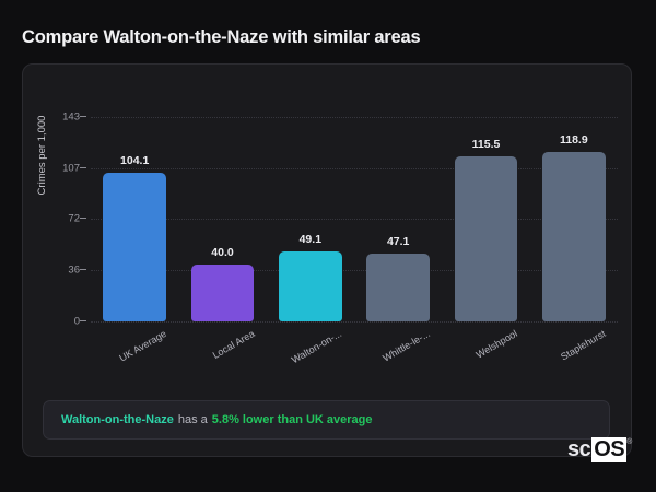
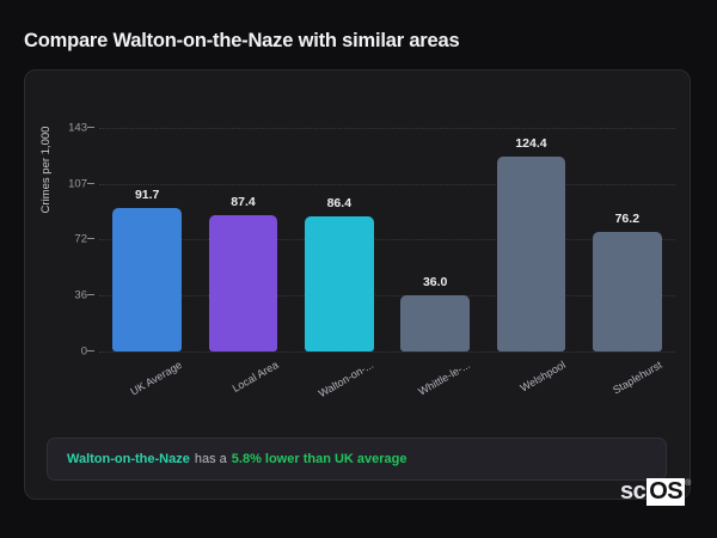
UK Average: 104.1 -> 91.7
Local Area: 40.0 -> 87.4
Walton-on-...: 49.1 -> 86.4
Whittle-le-...: 47.1 -> 36.0
Welshpool: 115.5 -> 124.4
Staplehurst: 118.9 -> 76.2
